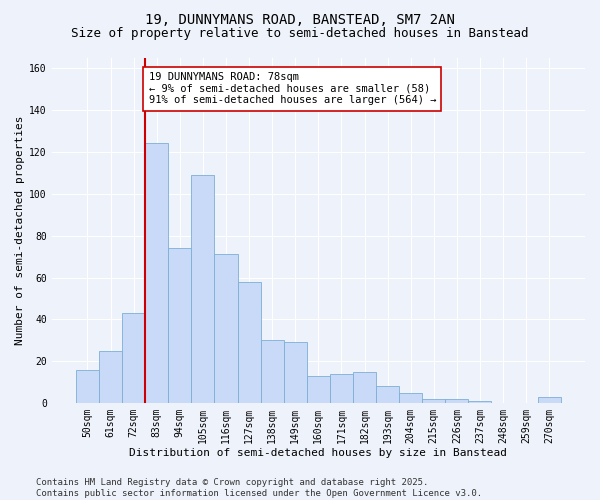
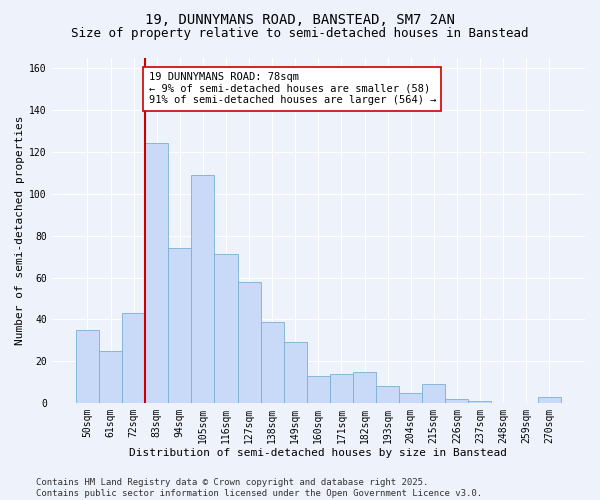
50sqm: 16 -> 35
138sqm: 30 -> 39
215sqm: 2 -> 9
